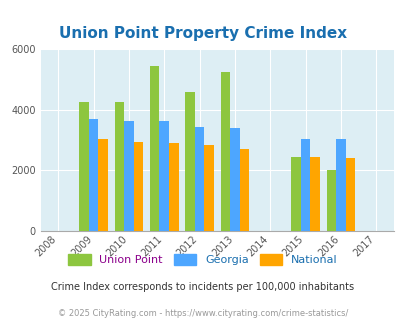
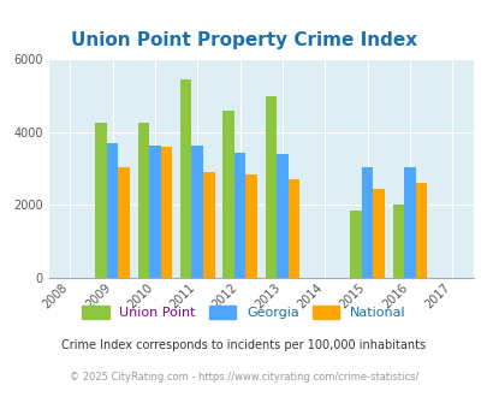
National/2010: 2950 -> 3600
Union Point/2013: 5250 -> 5000
Union Point/2015: 2450 -> 1850
National/2016: 2400 -> 2600
